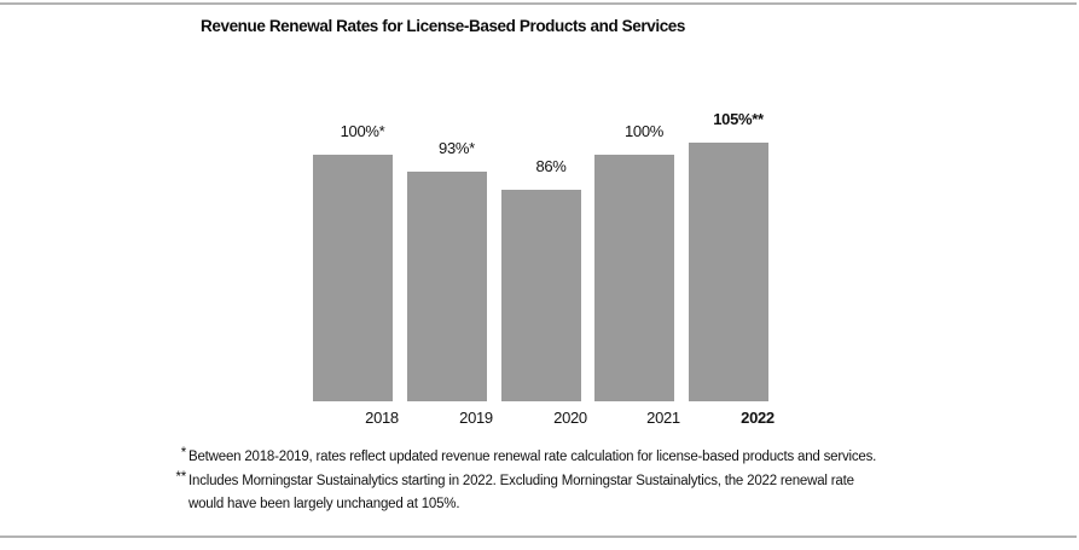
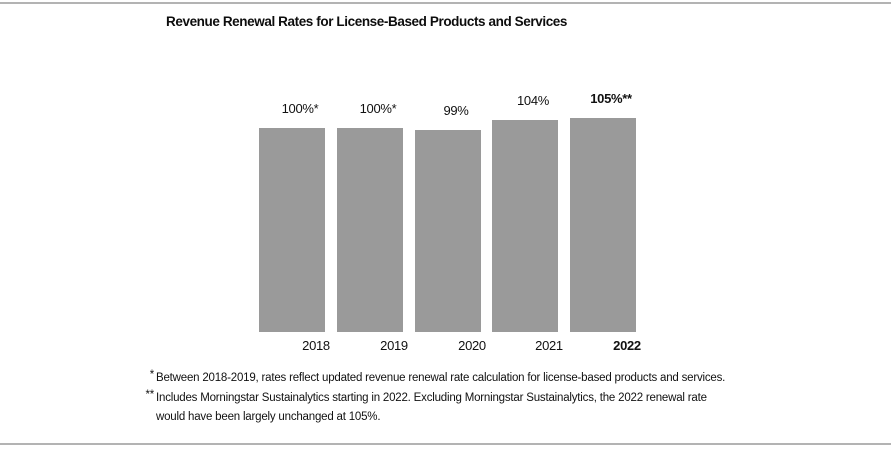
2019: 93 -> 100
2020: 86% -> 99%
2021: 100% -> 104%
